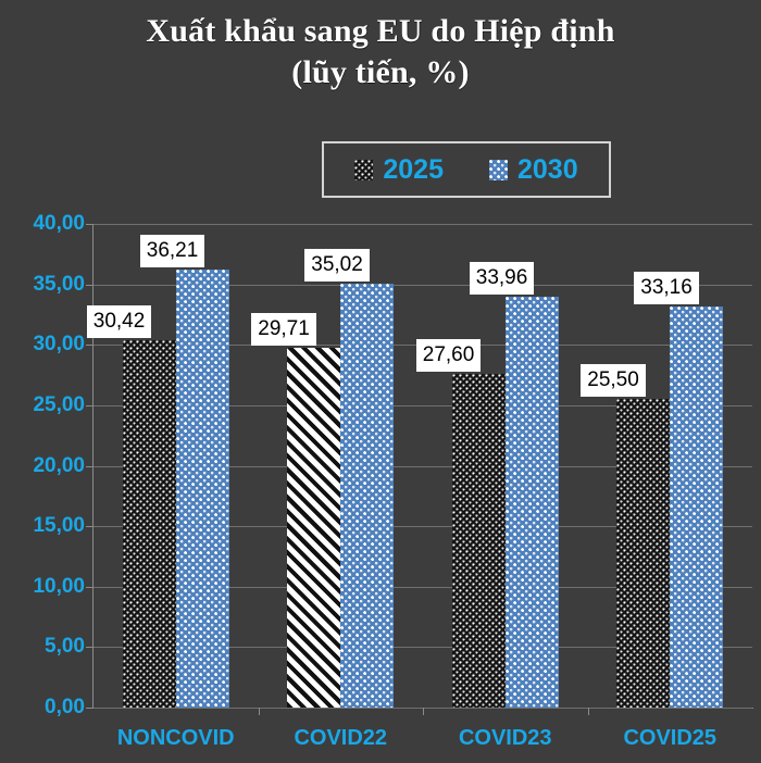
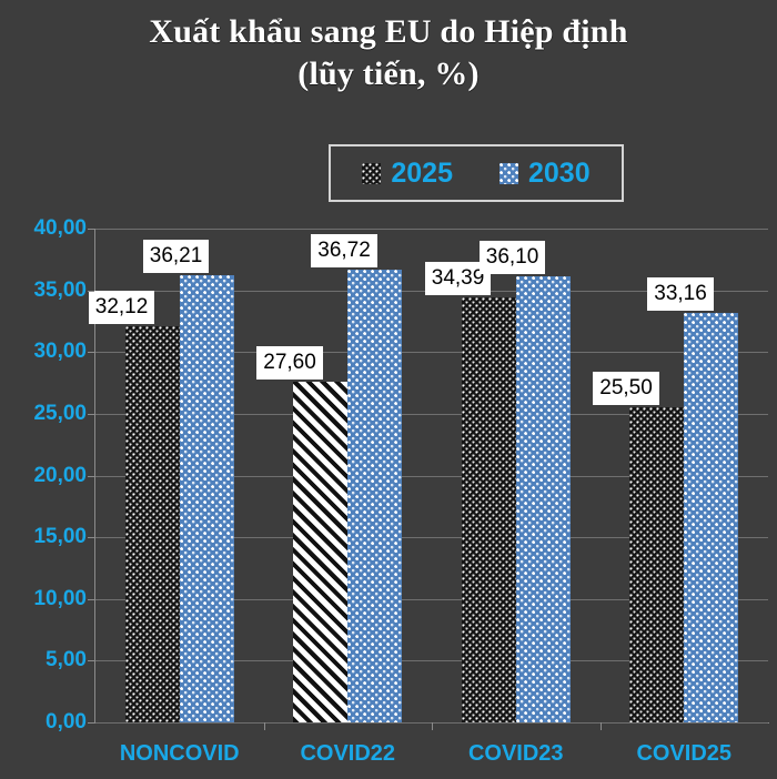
2025/NONCOVID: 30,42 -> 32,12
2025/COVID22: 29,71 -> 27,60
2030/COVID22: 35,02 -> 36,72
2025/COVID23: 27,60 -> 34,39
2030/COVID23: 33,96 -> 36,10
